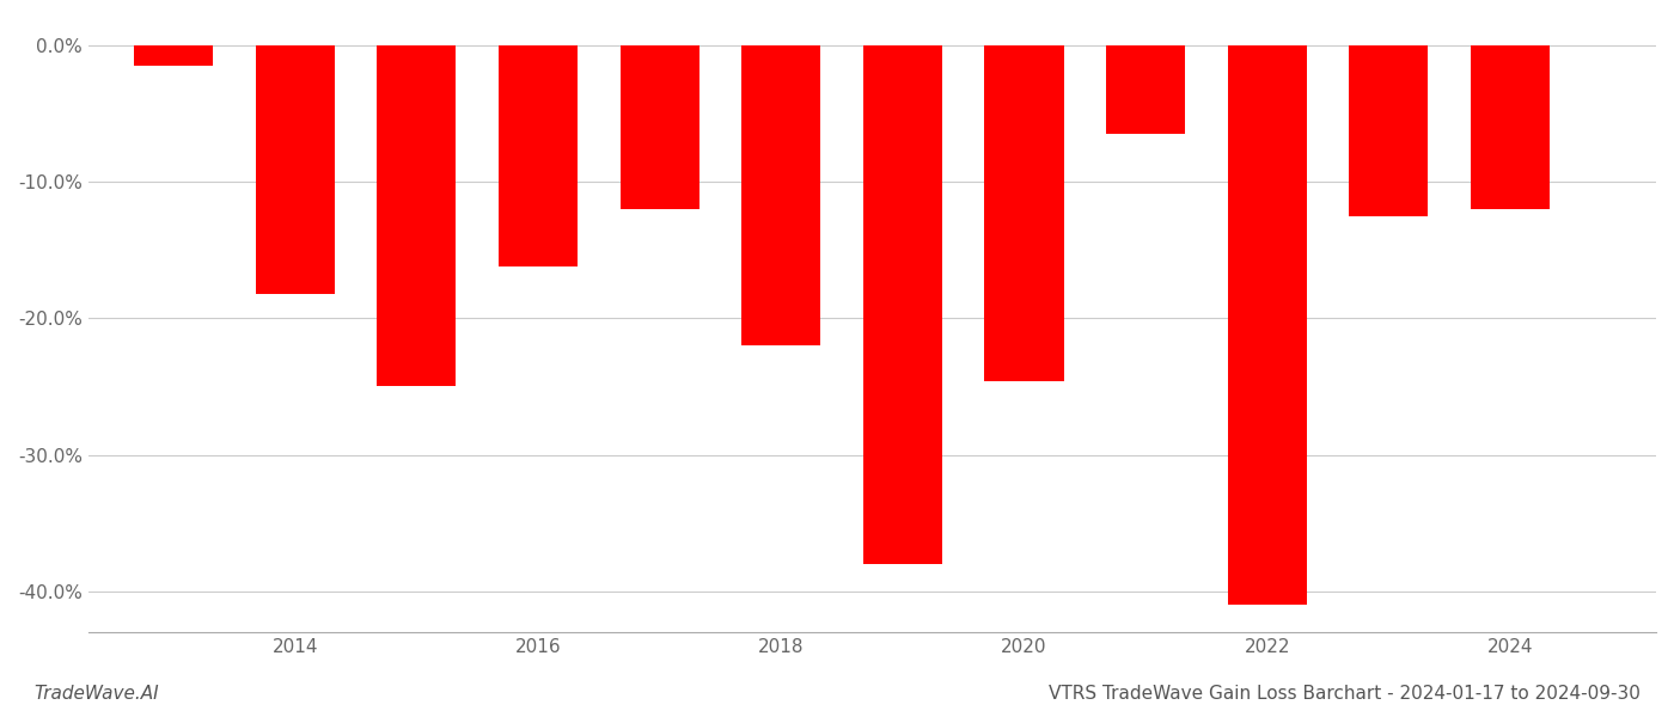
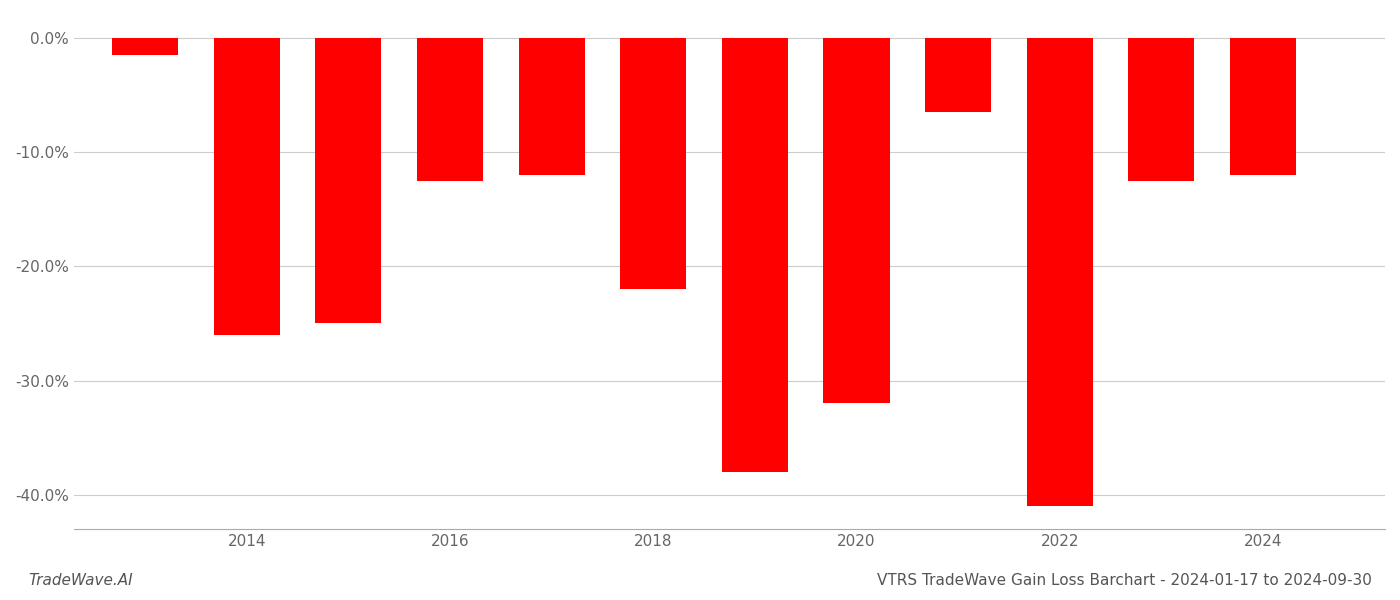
2014: -18.2% -> -26.0%
2016: -16.2% -> -12.5%
2020: -24.6% -> -32.0%
